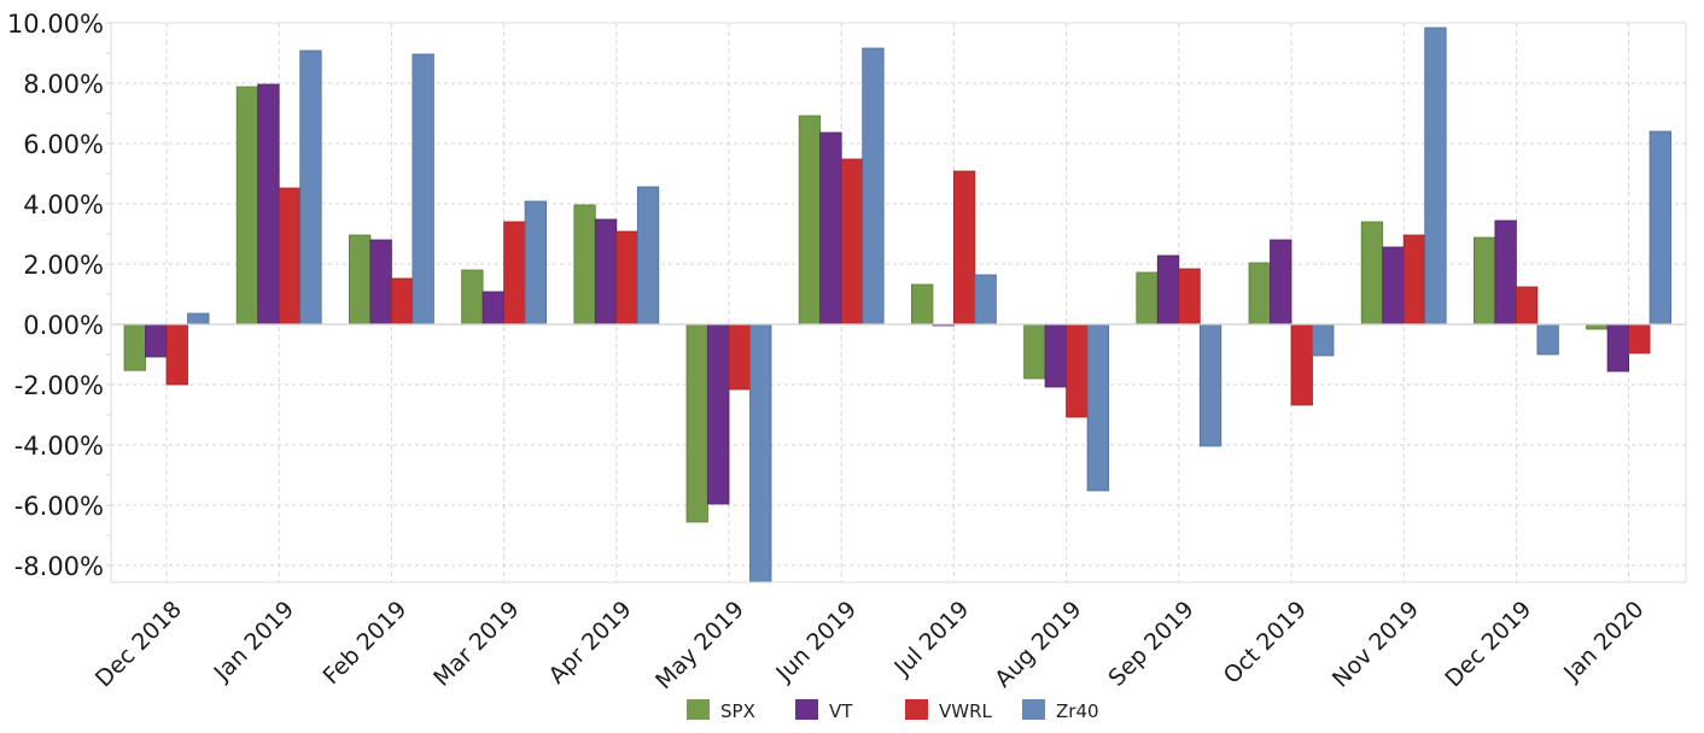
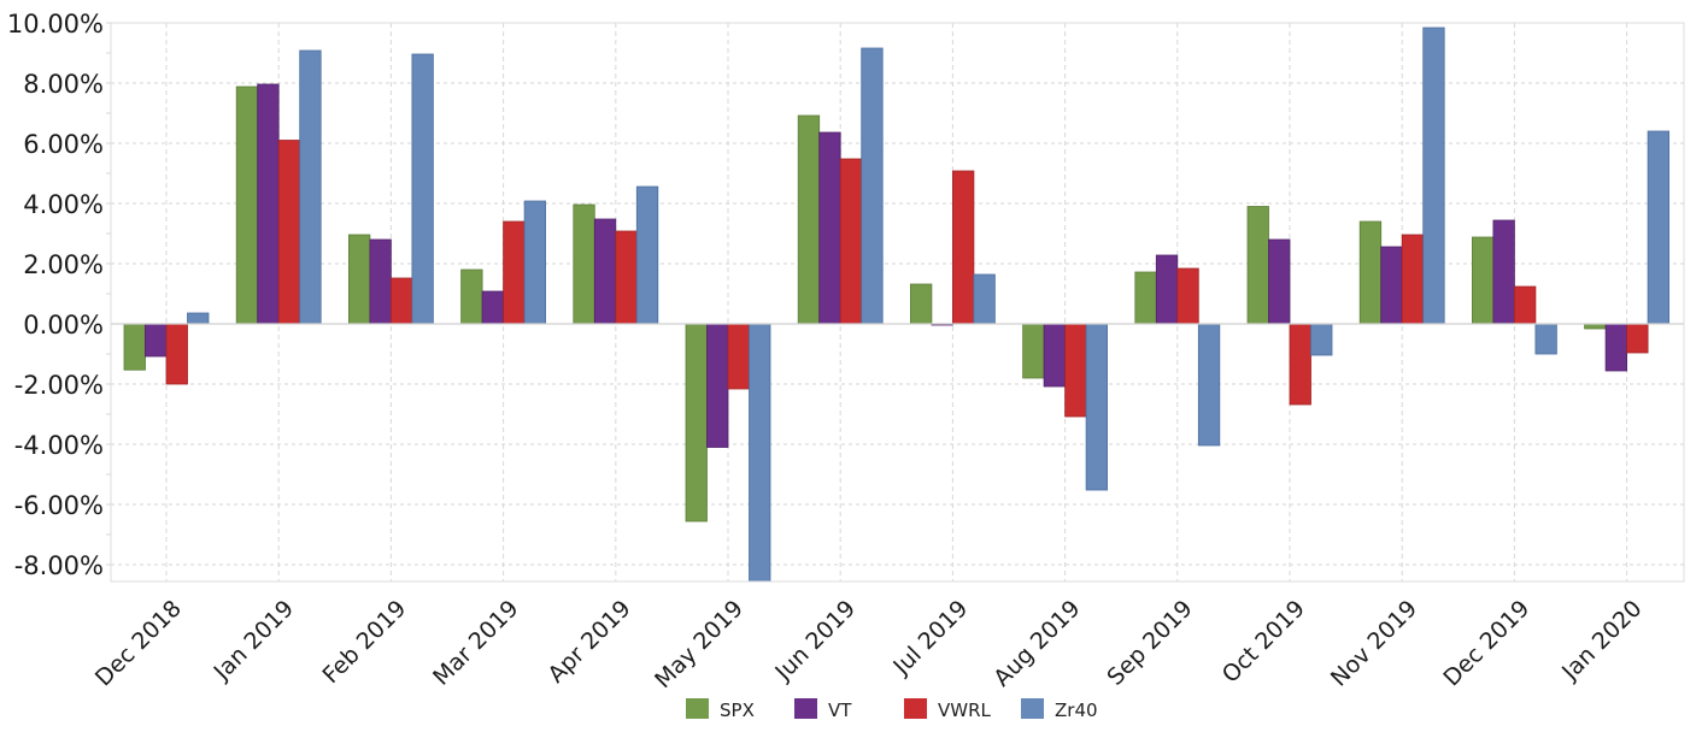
VWRL/Jan 2019: 4.5% -> 6.1%
VT/May 2019: -6.0% -> -4.1%
SPX/Oct 2019: 2.0% -> 3.9%
